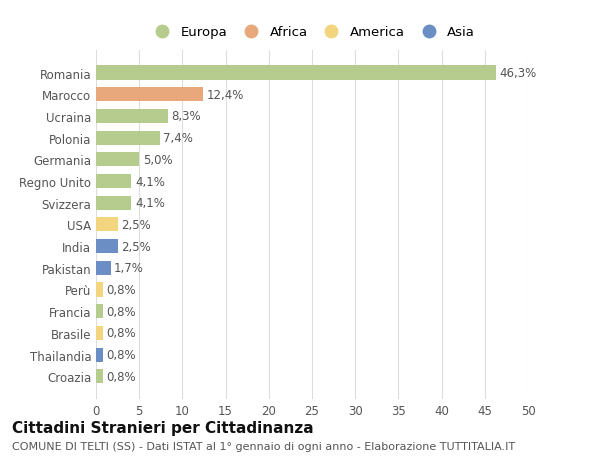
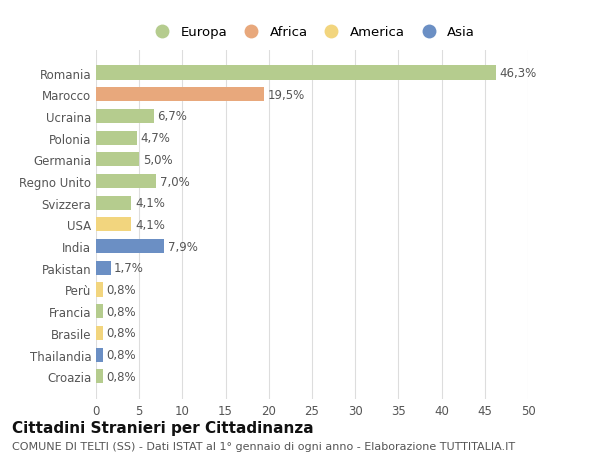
Marocco: 12,4% -> 19,5%
Ucraina: 8,3% -> 6,7%
Polonia: 7,4% -> 4,7%
Regno Unito: 4,1% -> 7,0%
USA: 2,5% -> 4,1%
India: 2,5% -> 7,9%
